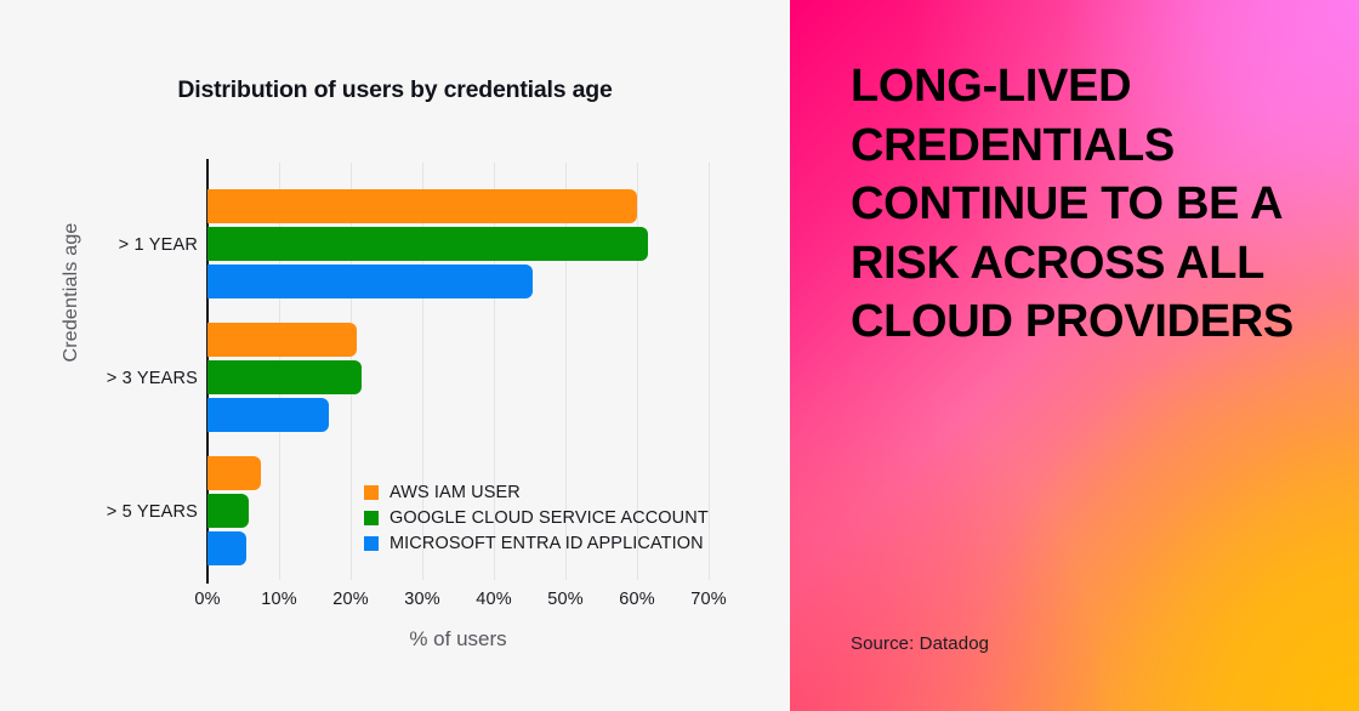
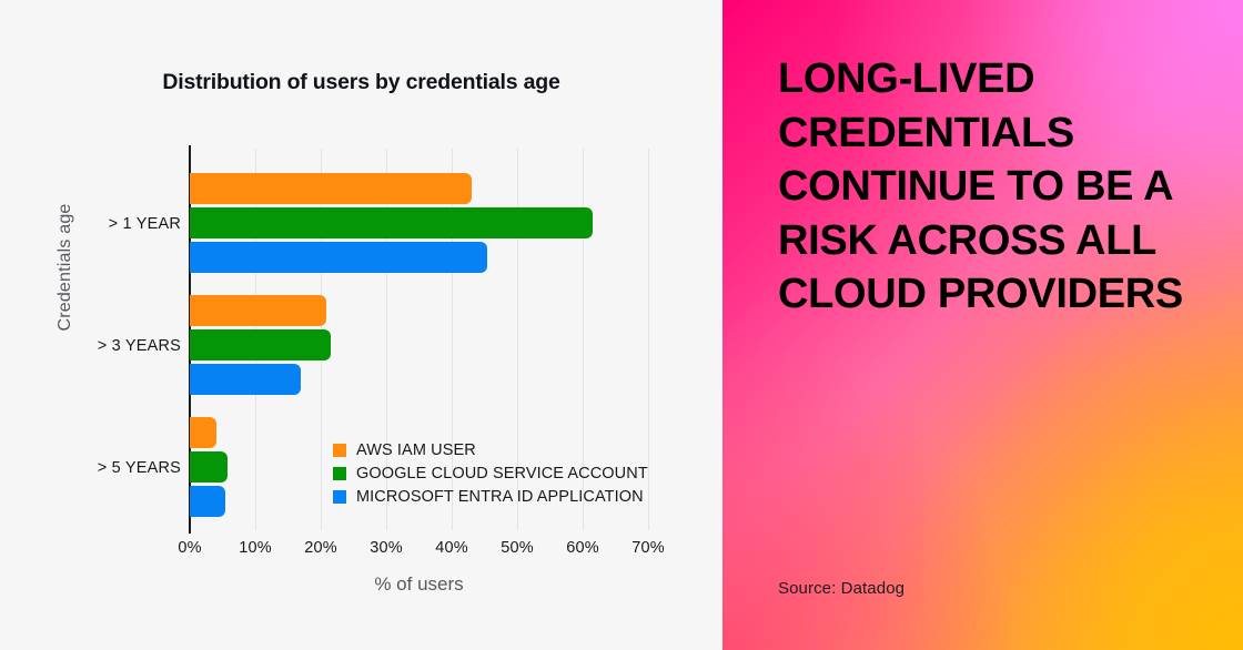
AWS IAM USER/> 1 YEAR: 60% -> 43%
AWS IAM USER/> 5 YEARS: 8% -> 4%
